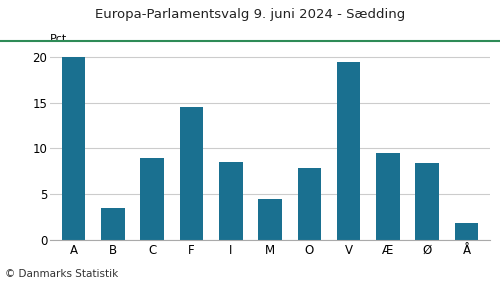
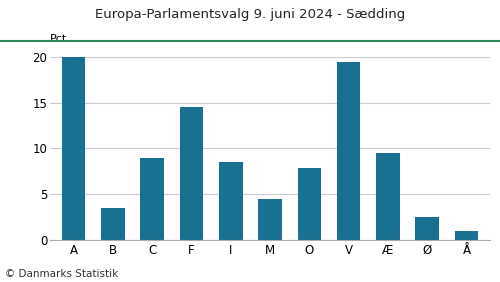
Ø: 8.4 -> 2.5
Å: 1.8 -> 1.0
